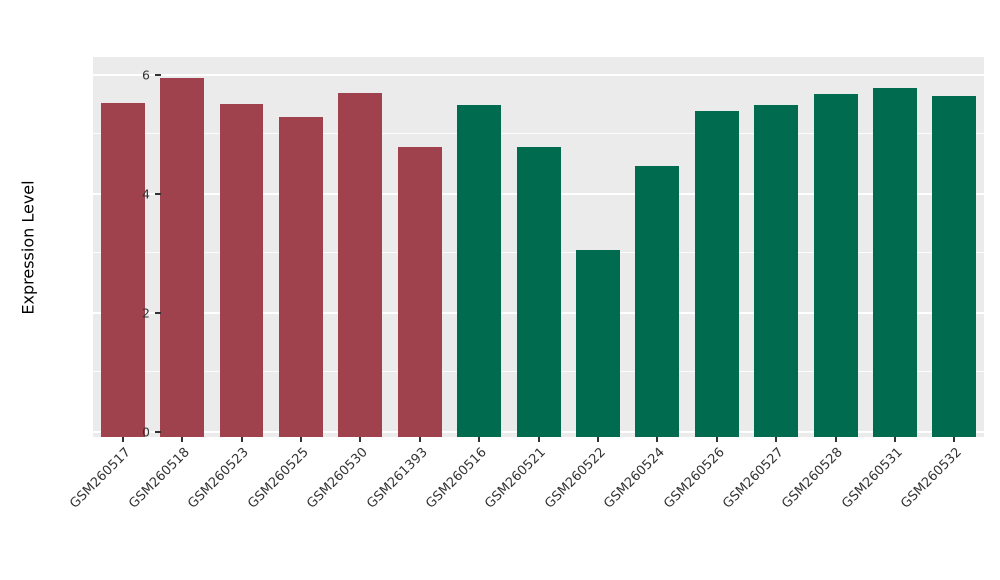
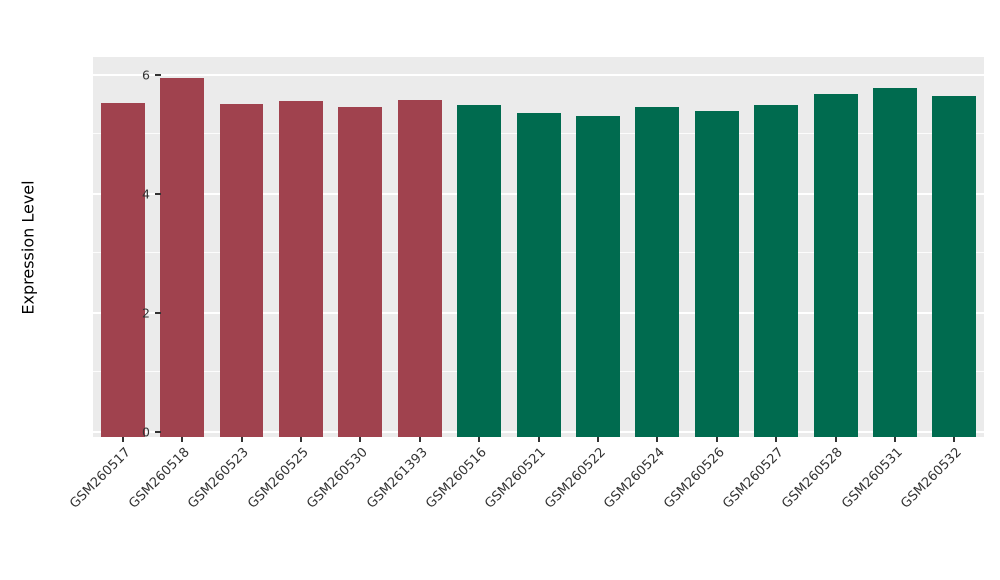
GSM260525: 5.3 -> 5.6
GSM260530: 5.7 -> 5.5
GSM261393: 4.8 -> 5.6
GSM260521: 4.8 -> 5.4
GSM260522: 3.1 -> 5.3
GSM260524: 4.5 -> 5.5
